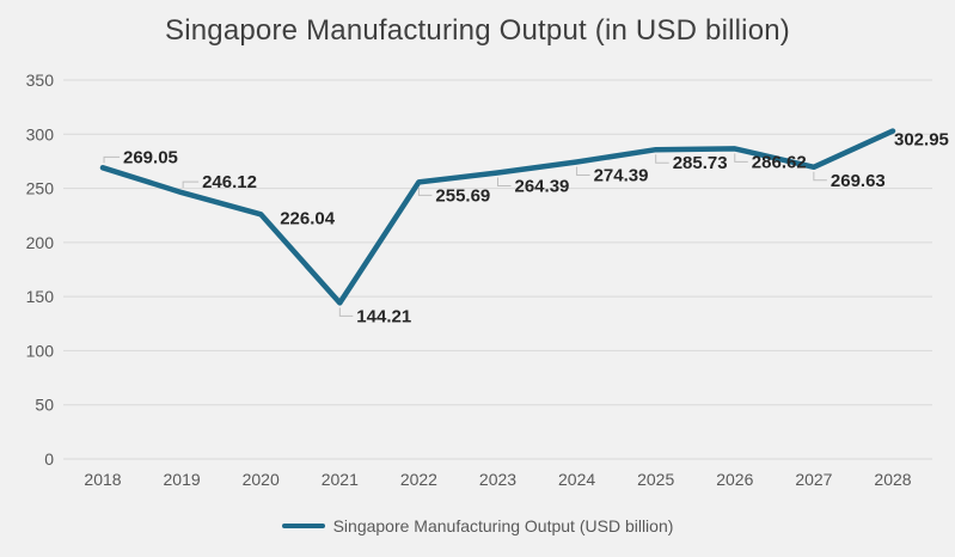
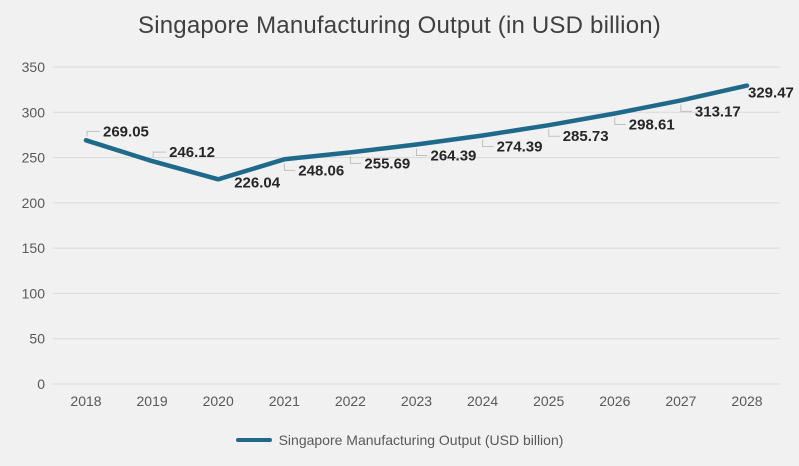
2021: 144.21 -> 248.06
2026: 286.62 -> 298.61
2027: 269.63 -> 313.17
2028: 302.95 -> 329.47
